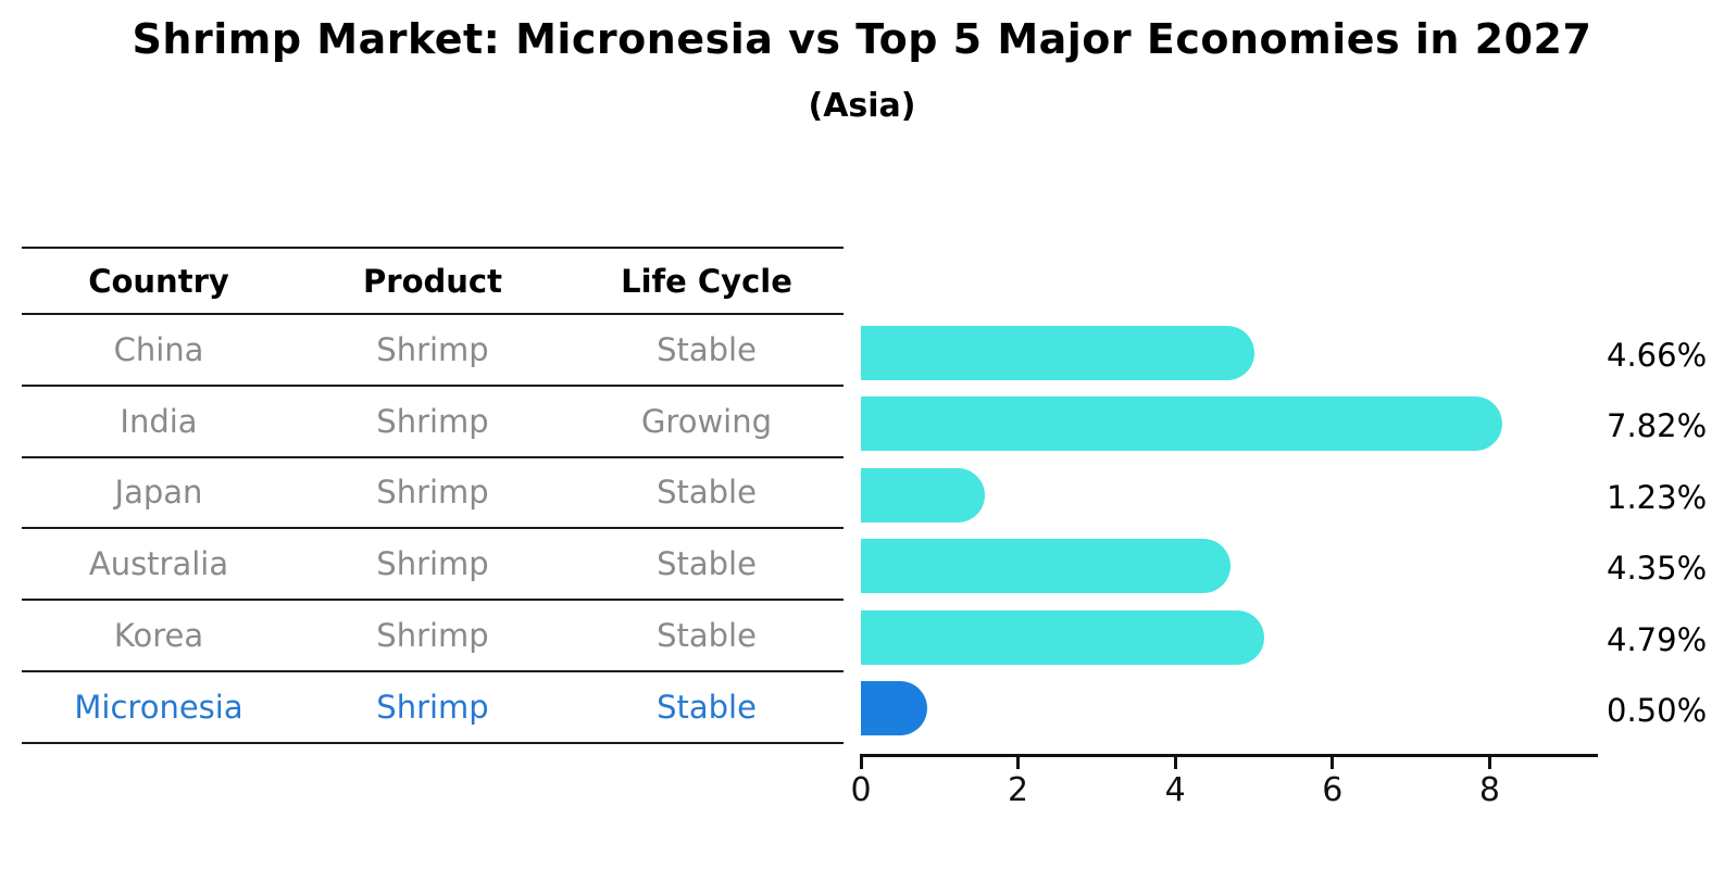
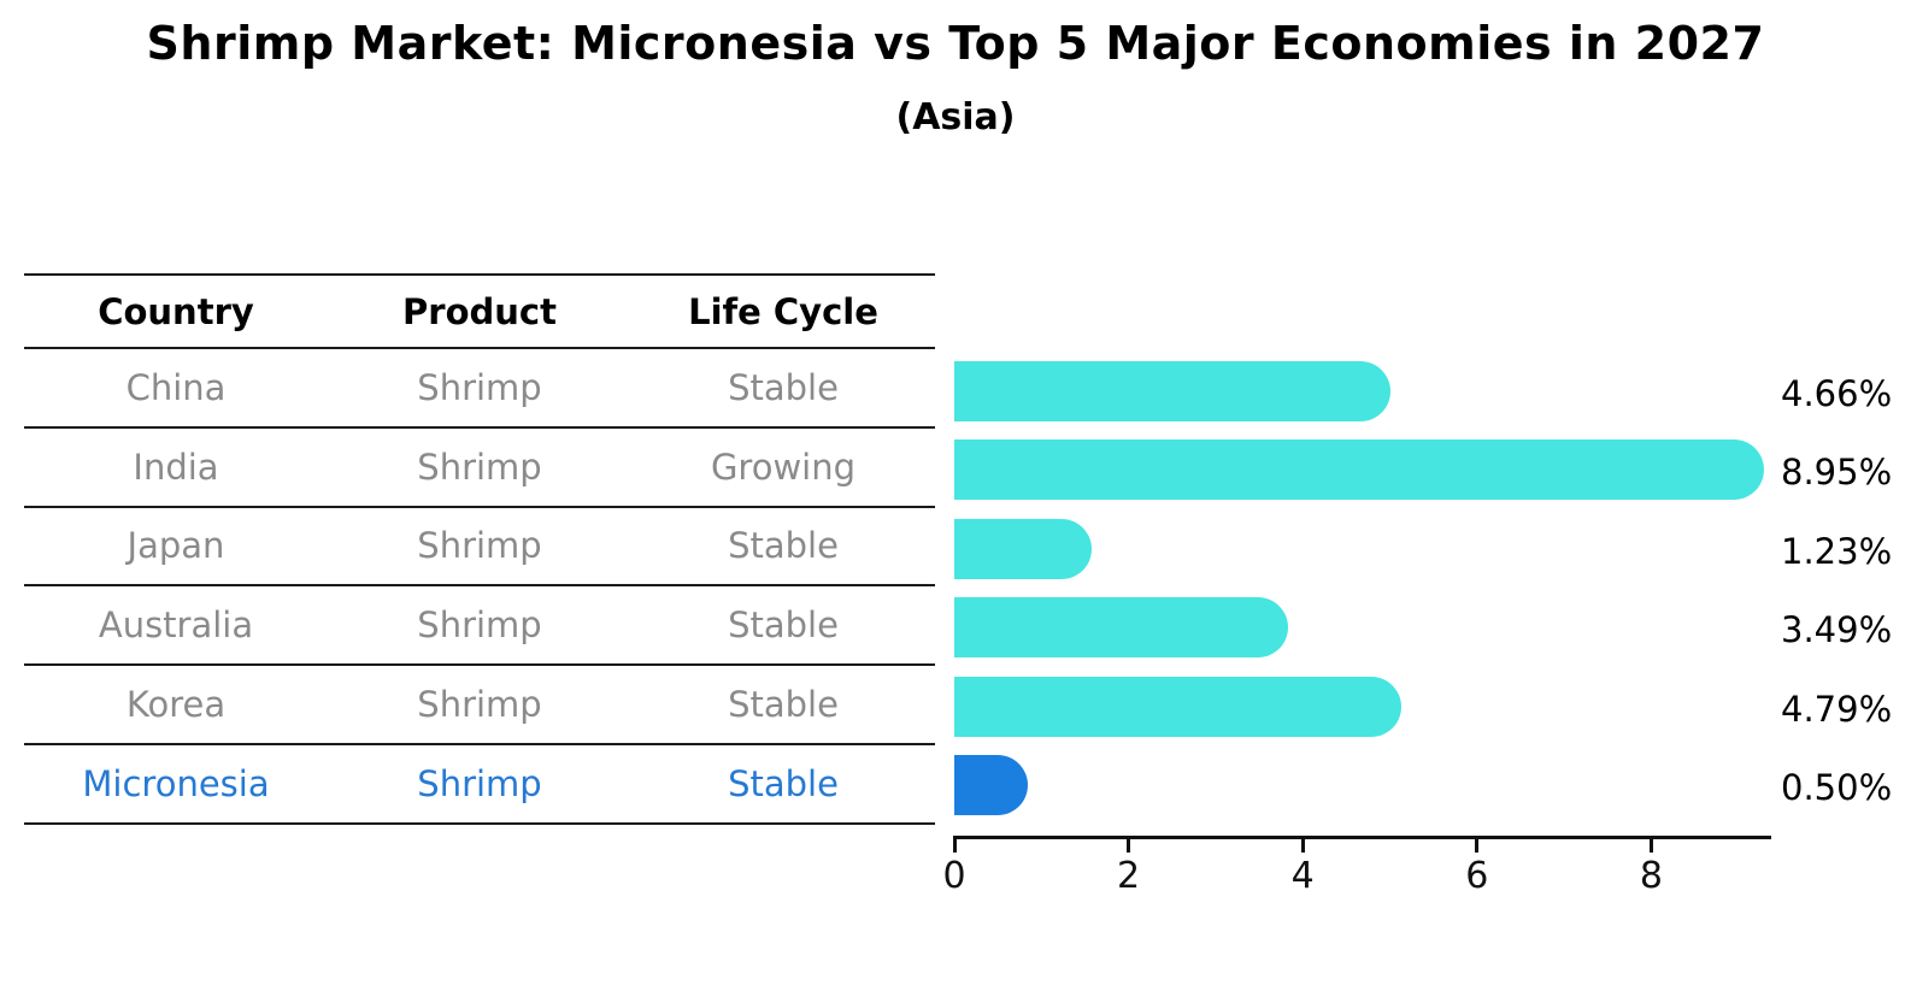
India: 7.82% -> 8.95%
Australia: 4.35% -> 3.49%
